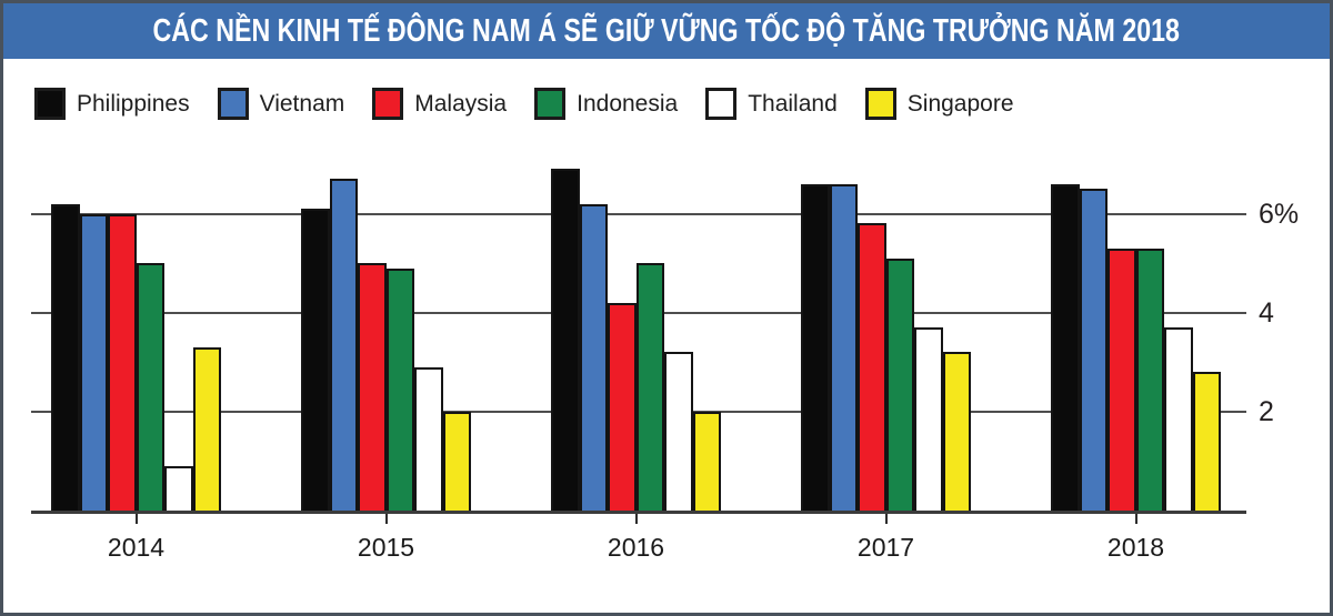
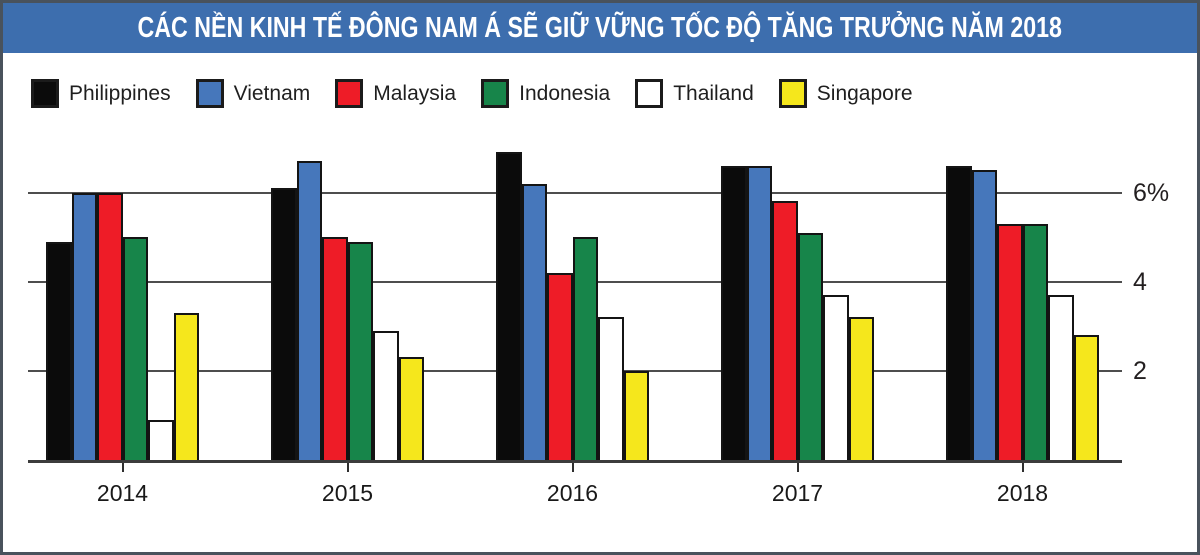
Philippines/2014: 6.2% -> 4.9%
Singapore/2015: 2.0% -> 2.3%
